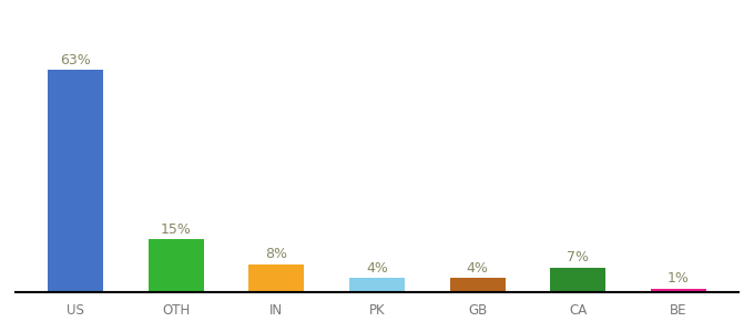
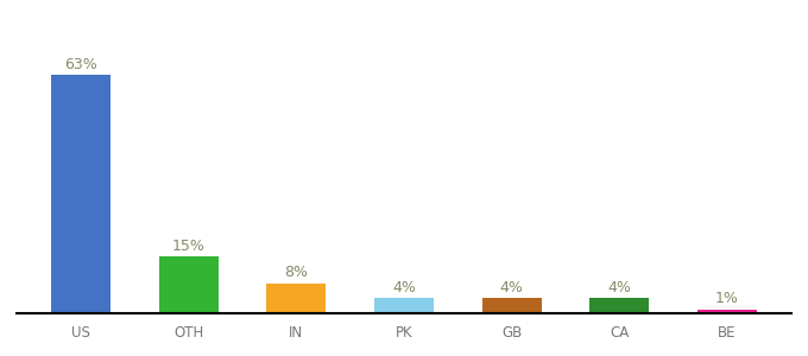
CA: 7% -> 4%
